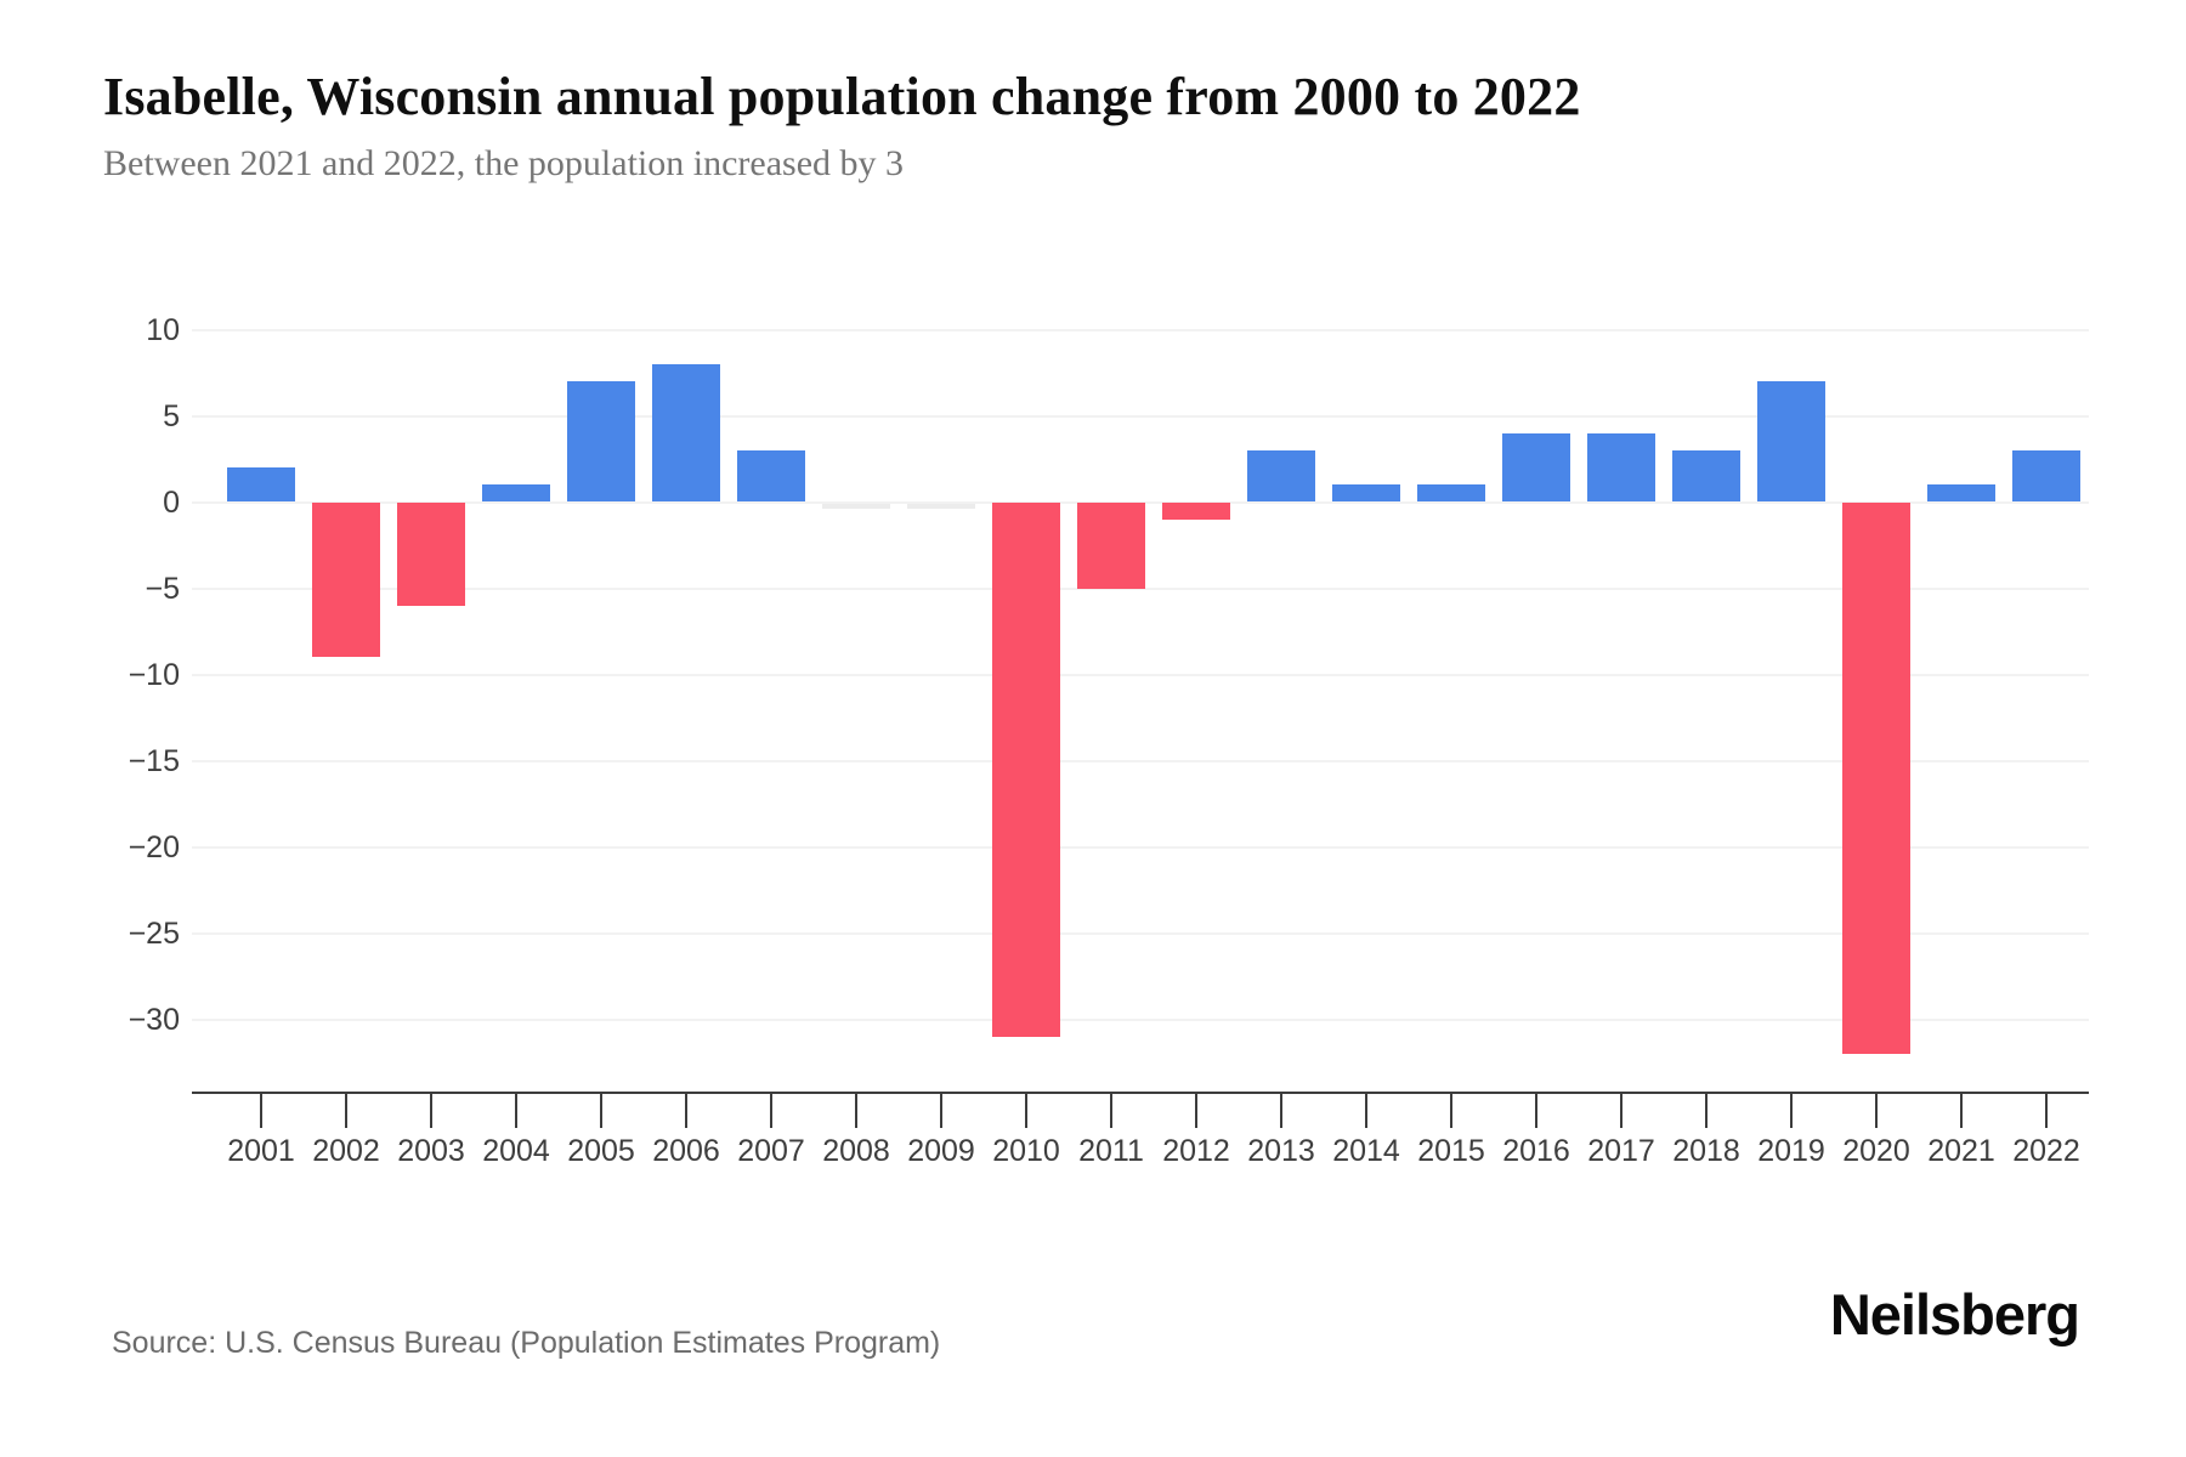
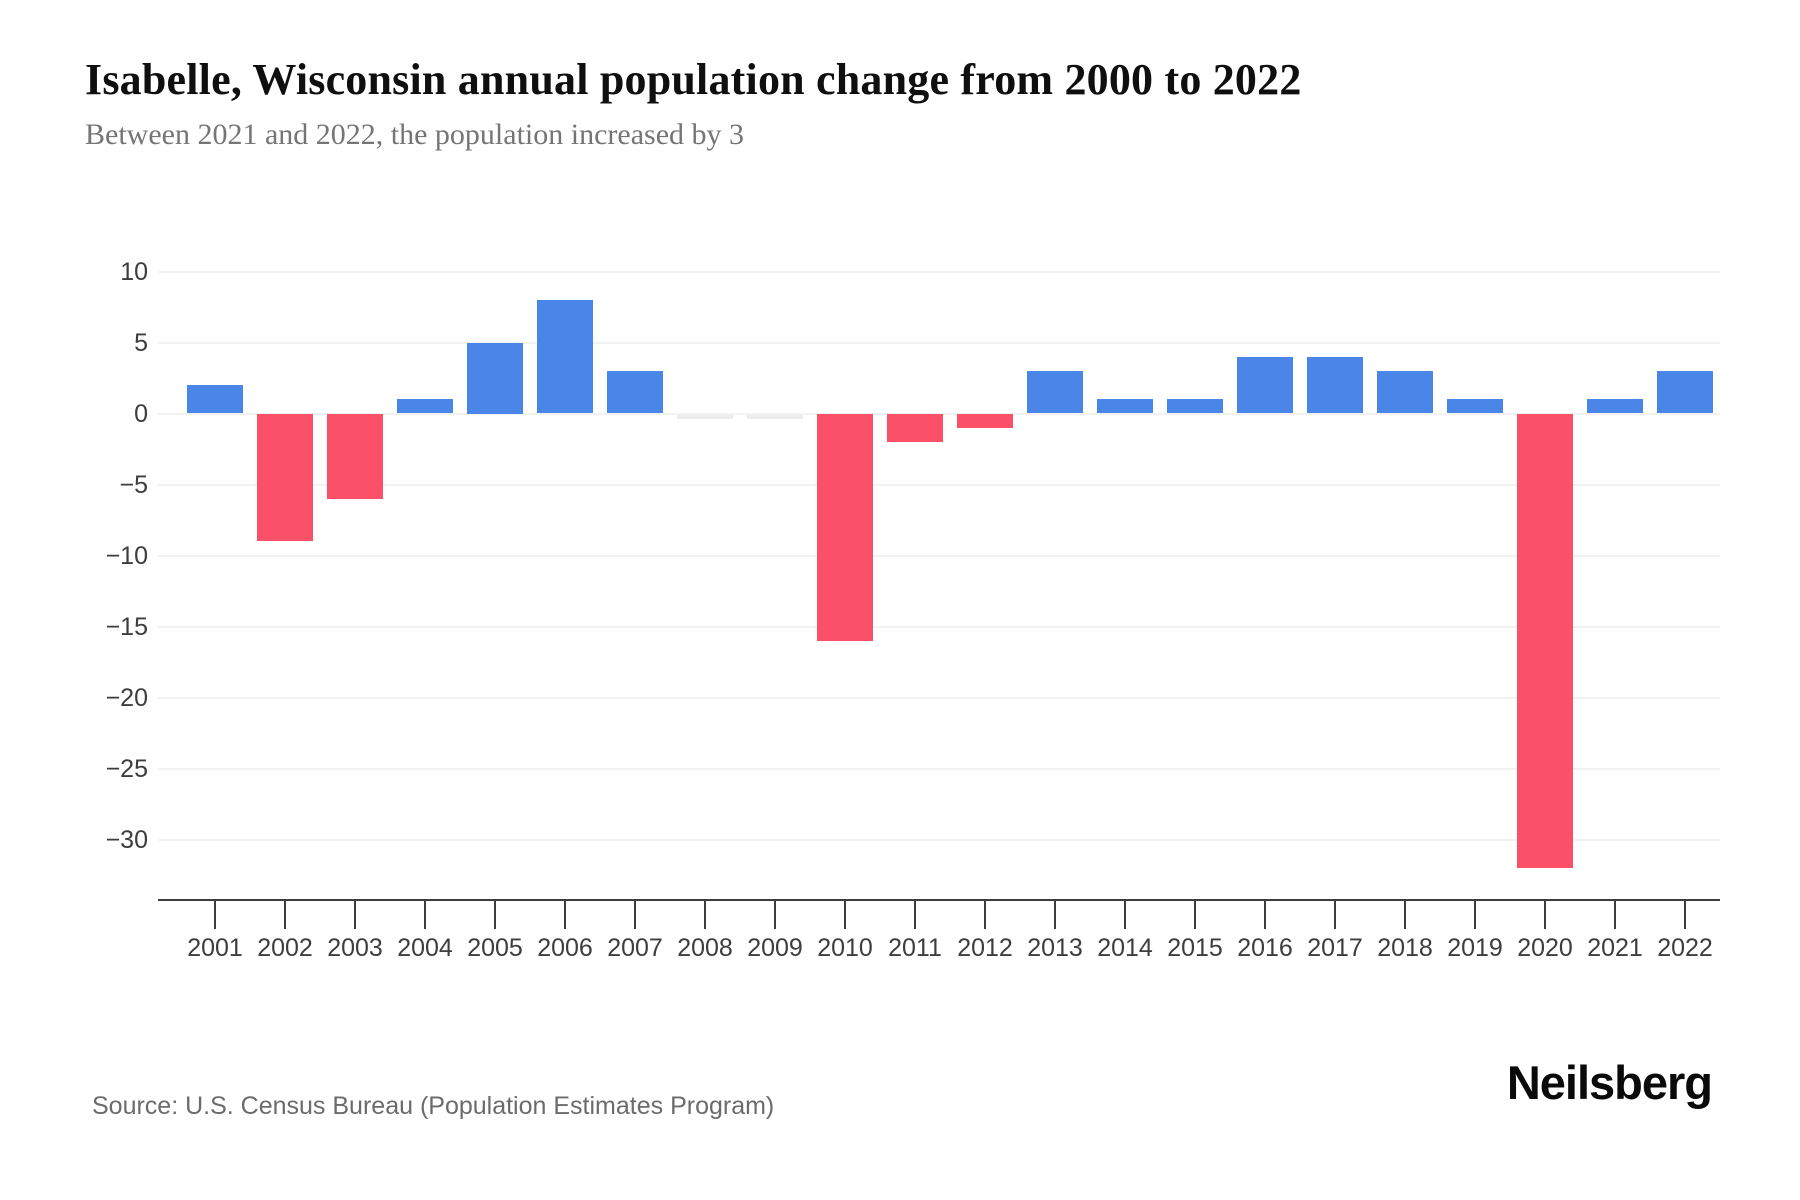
2005: 7 -> 5
2010: -31 -> -16
2011: -5 -> -2
2019: 7 -> 1
